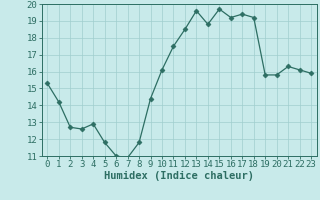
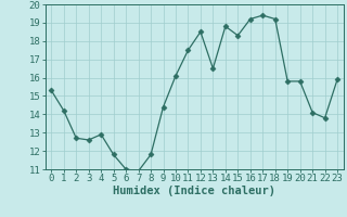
13: 19.6 -> 16.5
15: 19.7 -> 18.3
21: 16.3 -> 14.1
22: 16.1 -> 13.8
